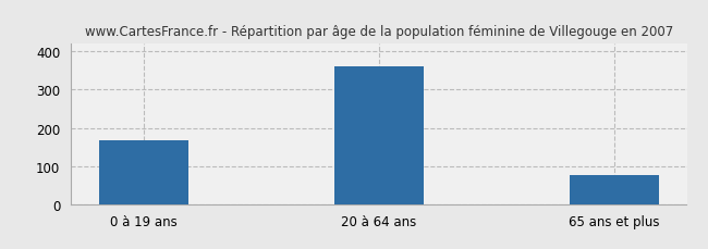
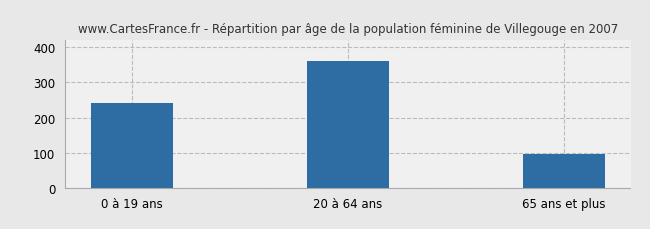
0 à 19 ans: 168 -> 240
65 ans et plus: 76 -> 95
